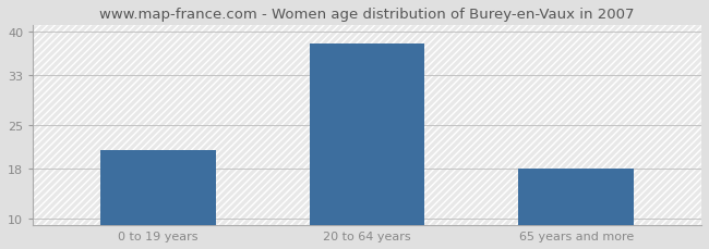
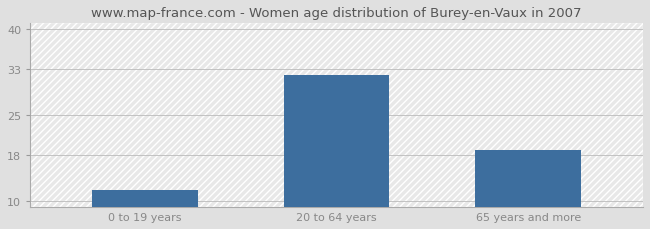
0 to 19 years: 21 -> 12
20 to 64 years: 38 -> 32
65 years and more: 18 -> 19
